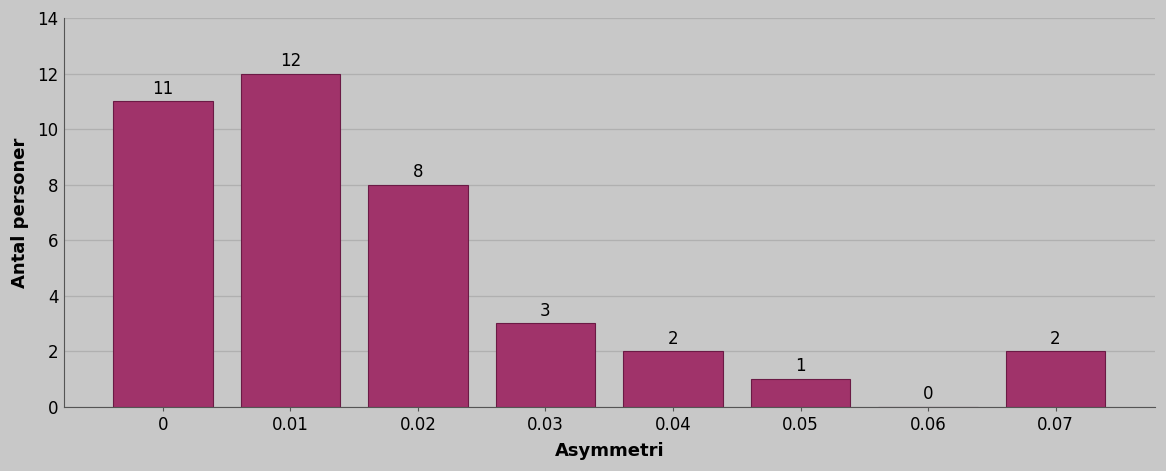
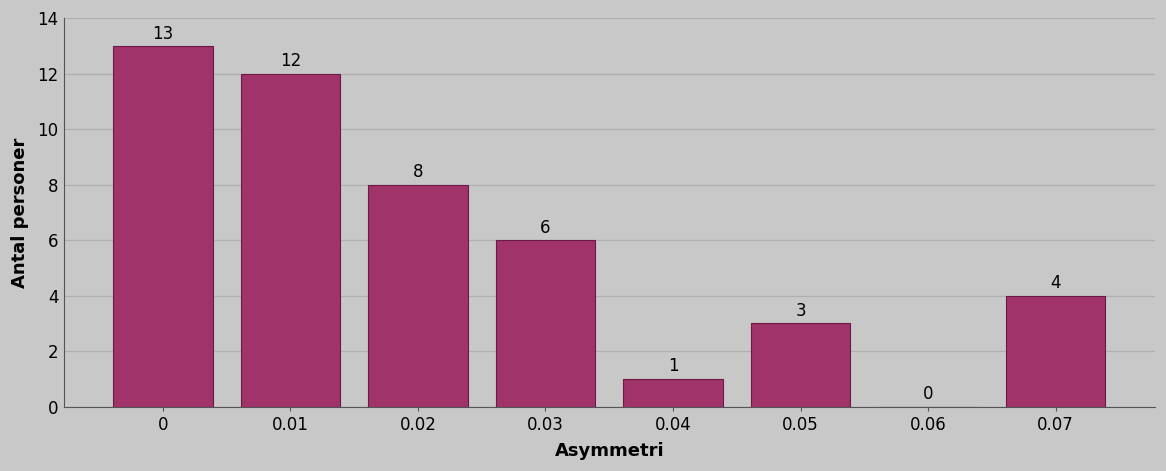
0: 11 -> 13
0.03: 3 -> 6
0.04: 2 -> 1
0.05: 1 -> 3
0.07: 2 -> 4
